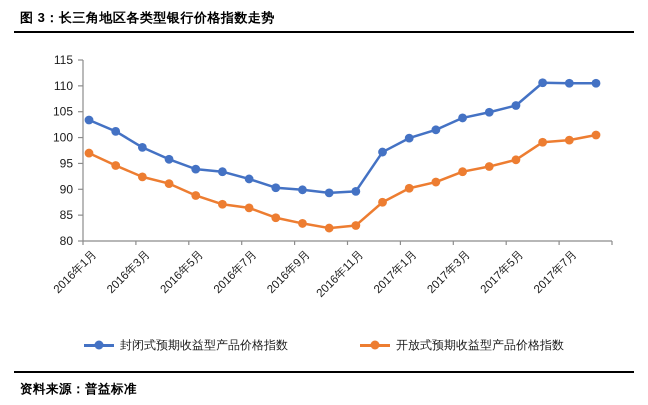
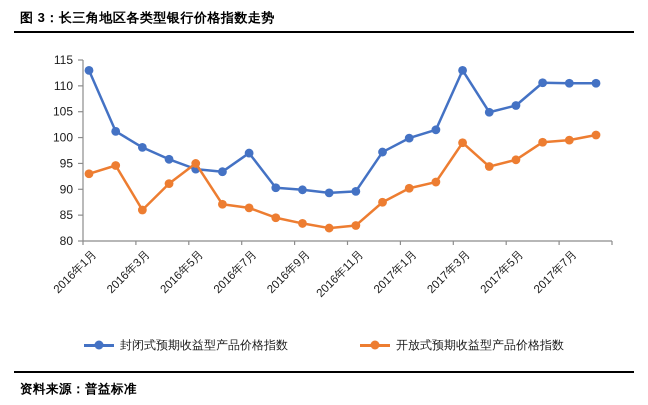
封闭式预期收益型产品价格指数/2016年1月: 103 -> 113
开放式预期收益型产品价格指数/2016年1月: 97 -> 93
开放式预期收益型产品价格指数/2016年3月: 92 -> 86
开放式预期收益型产品价格指数/2016年5月: 89 -> 95
封闭式预期收益型产品价格指数/2016年7月: 92 -> 97
封闭式预期收益型产品价格指数/2017年3月: 104 -> 113
开放式预期收益型产品价格指数/2017年3月: 93 -> 99
